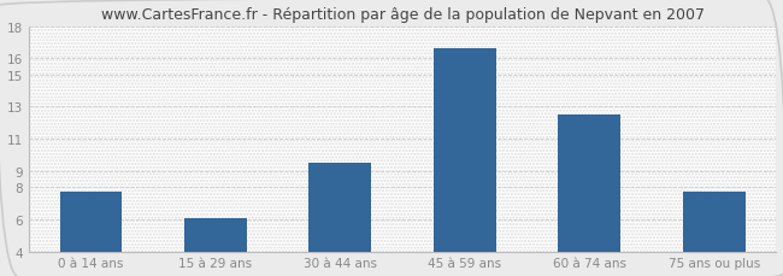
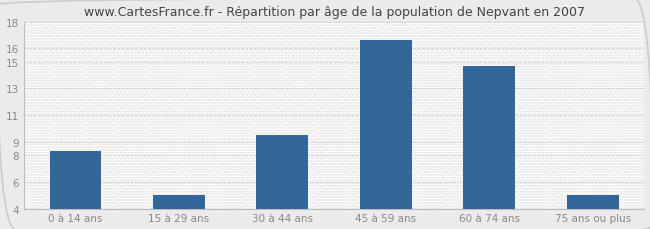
0 à 14 ans: 7.7 -> 8.3
15 à 29 ans: 6.1 -> 5.0
60 à 74 ans: 12.5 -> 14.7
75 ans ou plus: 7.7 -> 5.0
